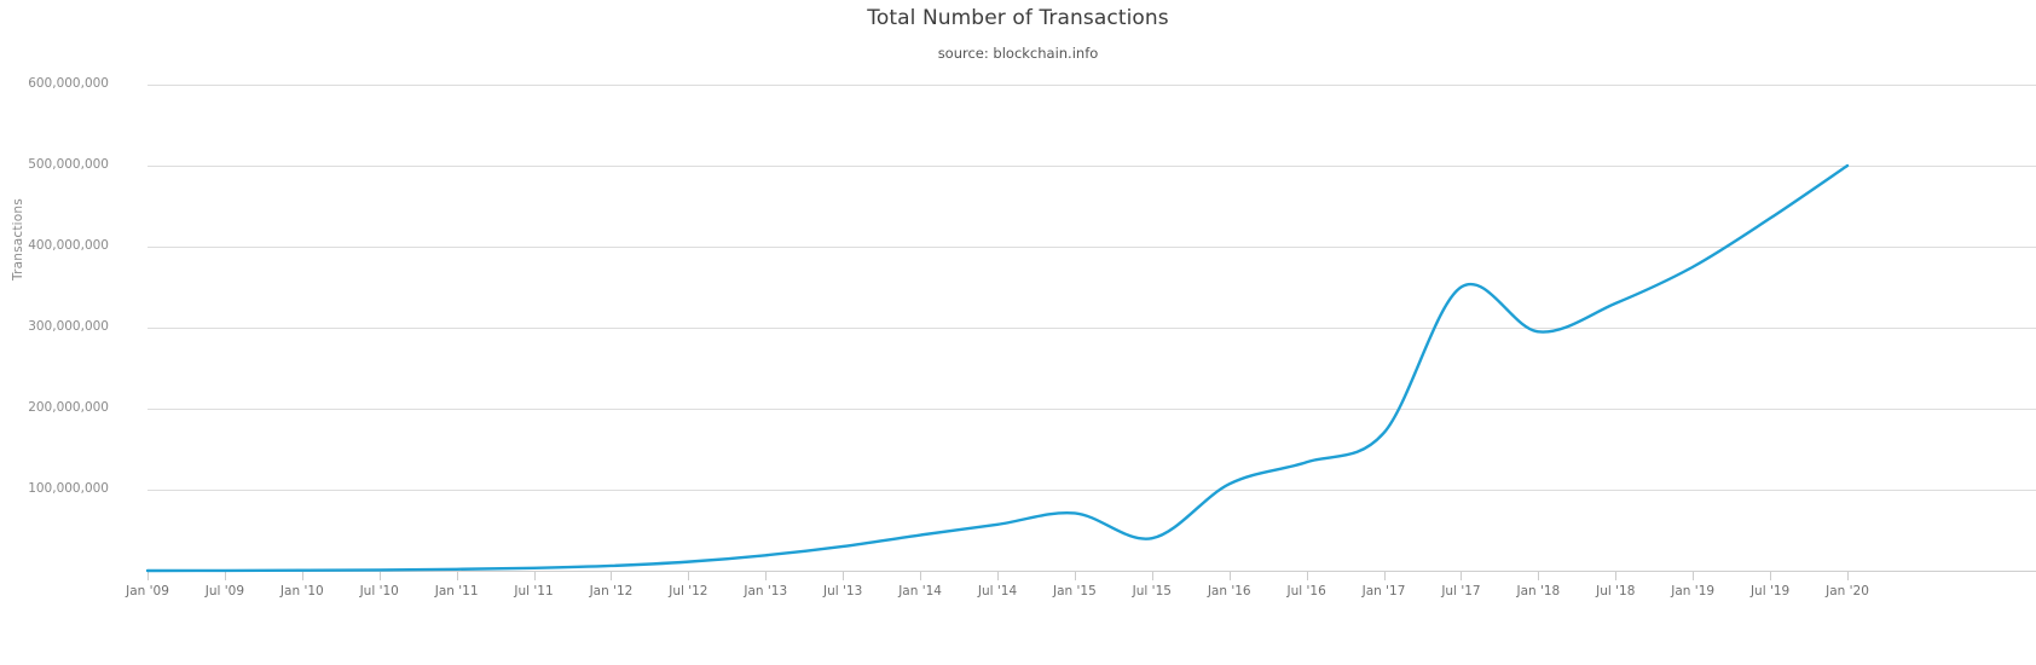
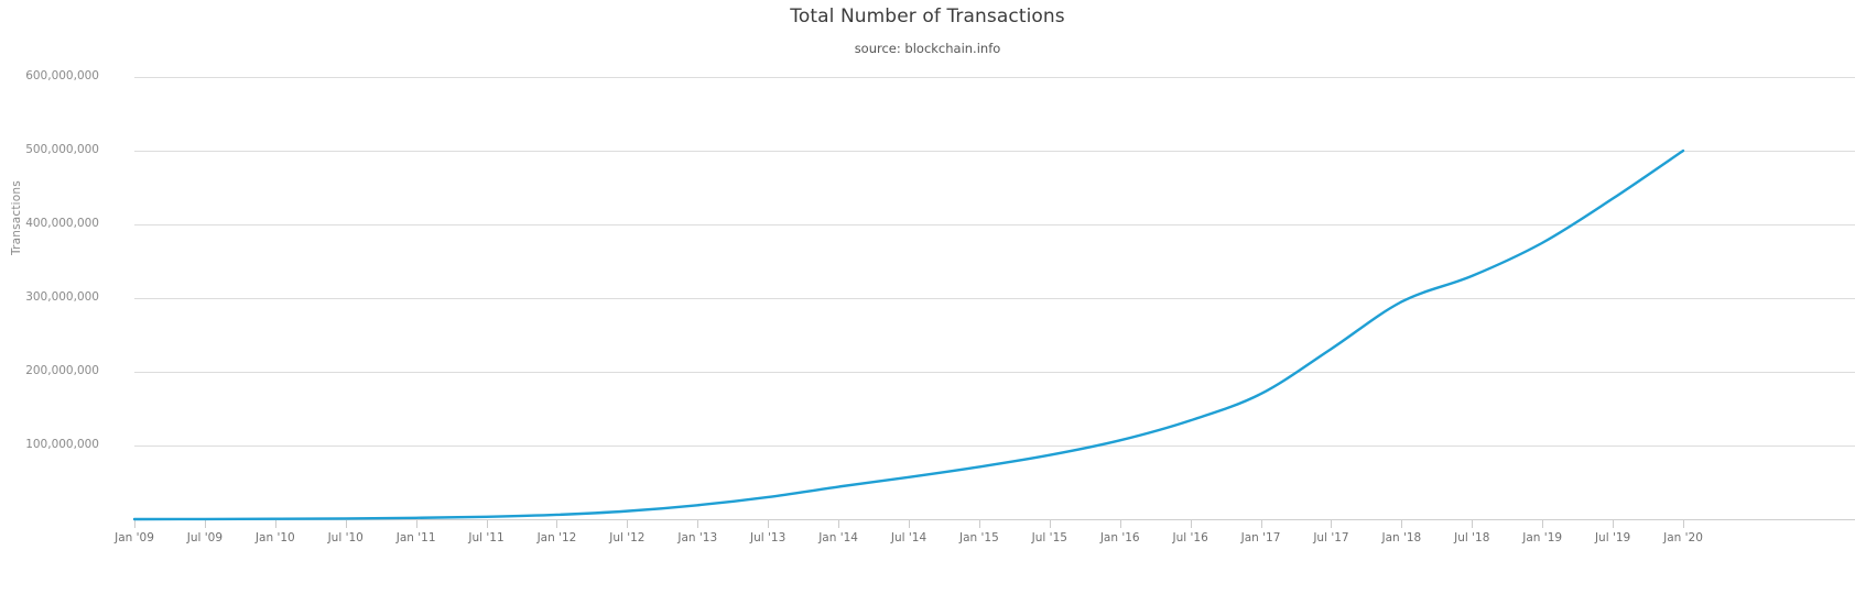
Jul '15: 40000000 -> 90000000
Jul '17: 350000000 -> 230000000
